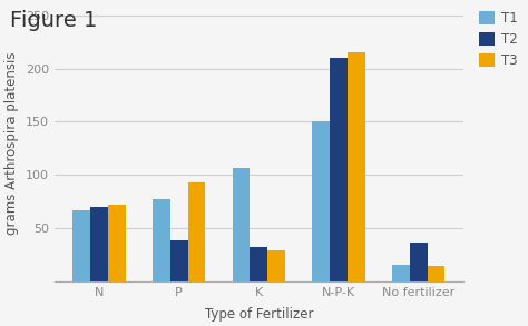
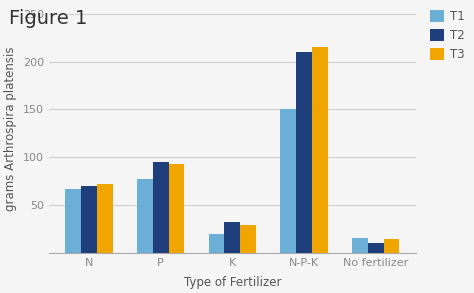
T2/P: 38 -> 95
T1/K: 106 -> 20
T2/No fertilizer: 36 -> 10
